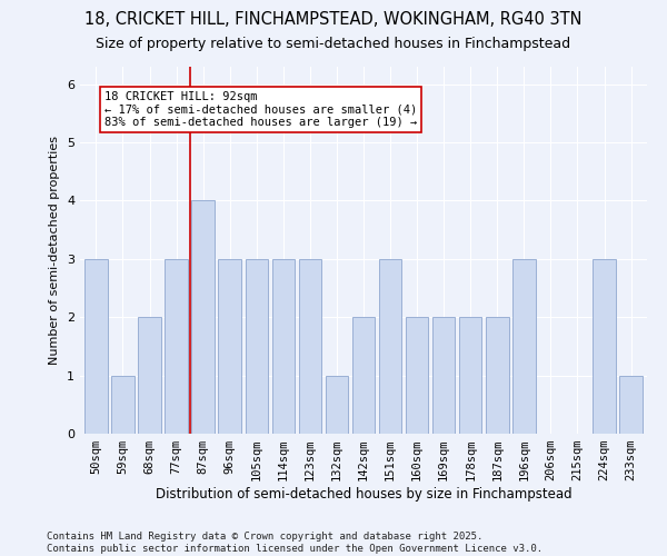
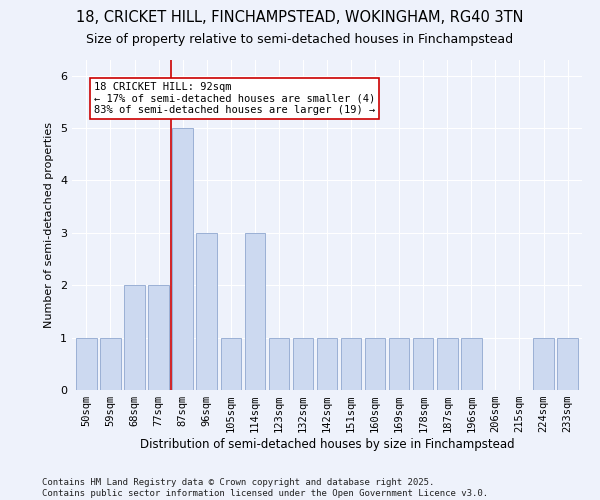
50sqm: 3 -> 1
77sqm: 3 -> 2
87sqm: 4 -> 5
105sqm: 3 -> 1
123sqm: 3 -> 1
142sqm: 2 -> 1
151sqm: 3 -> 1
160sqm: 2 -> 1
169sqm: 2 -> 1
178sqm: 2 -> 1
187sqm: 2 -> 1
196sqm: 3 -> 1
224sqm: 3 -> 1
